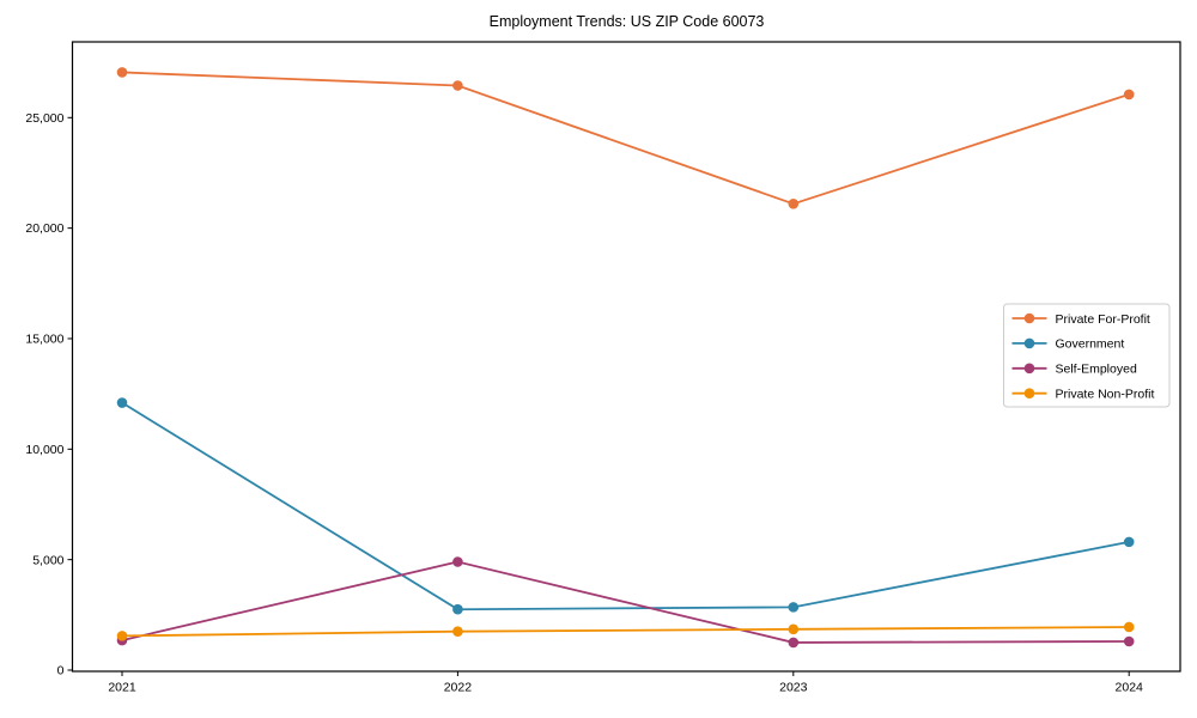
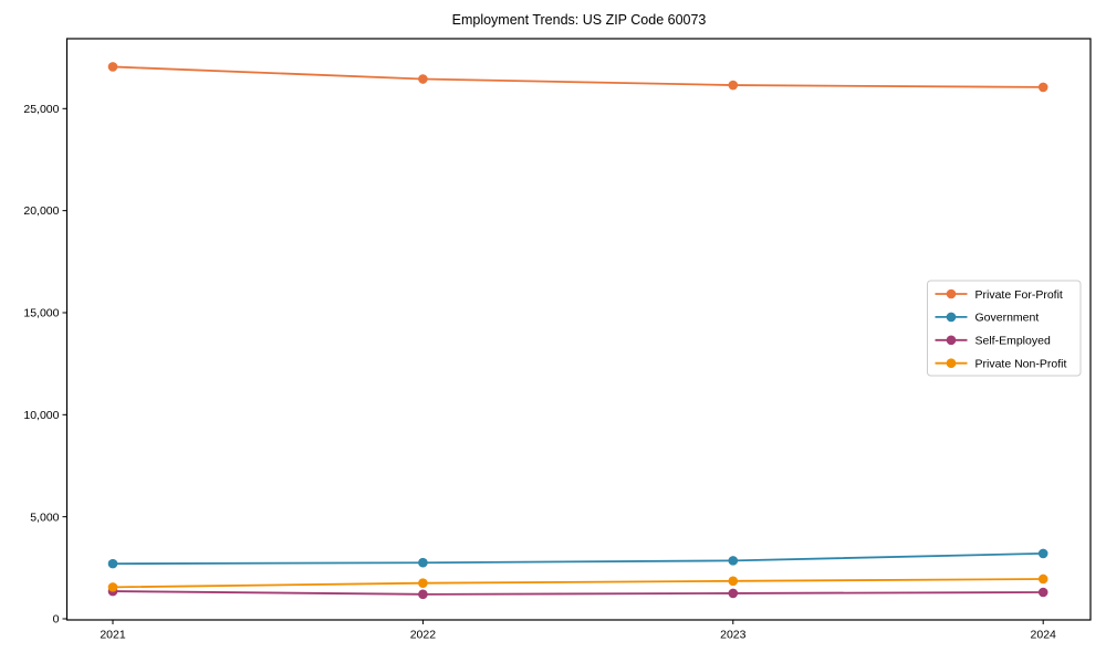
Government/2021: 12100 -> 2700
Self-Employed/2022: 4900 -> 1200
Private For-Profit/2023: 21100 -> 26200
Government/2024: 5800 -> 3200
